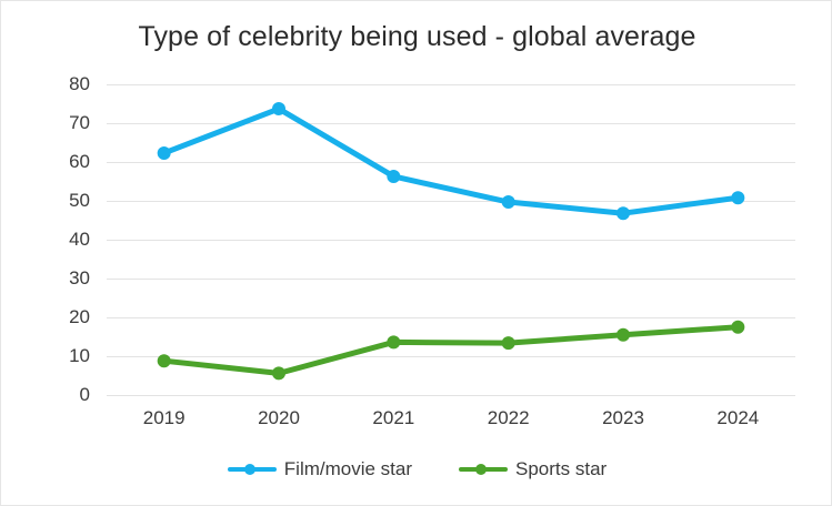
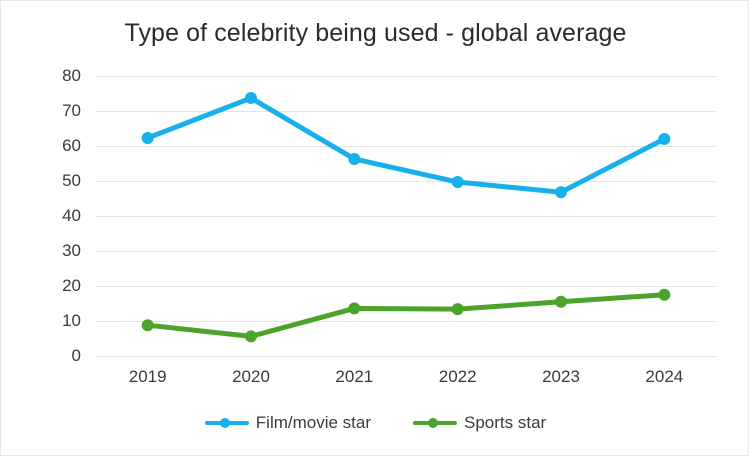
Film/movie star/2024: 51 -> 62
